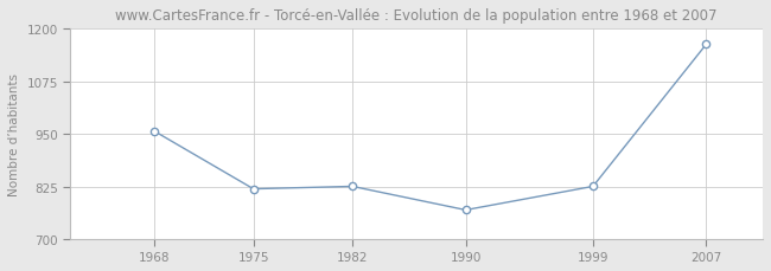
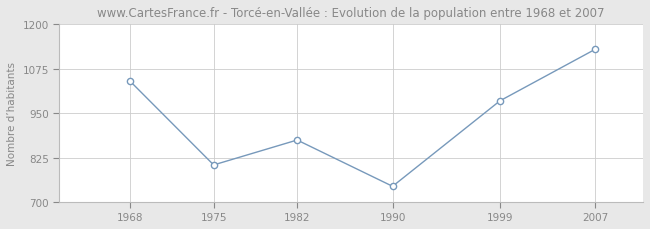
1968: 957 -> 1040
1975: 820 -> 805
1982: 826 -> 875
1990: 770 -> 745
1999: 826 -> 985
2007: 1163 -> 1130
